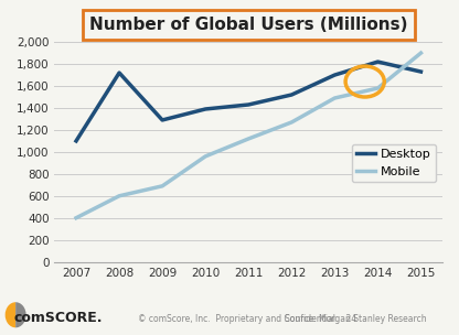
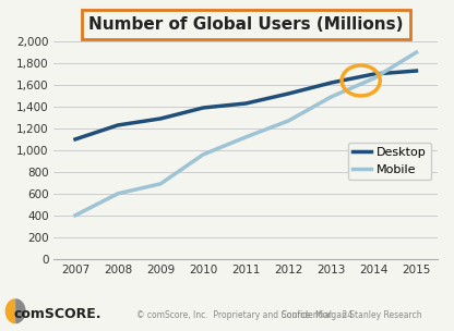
Desktop/2008: 1,720 -> 1,230
Desktop/2013: 1,700 -> 1,620
Desktop/2014: 1,820 -> 1,700
Mobile/2014: 1,580 -> 1,660
